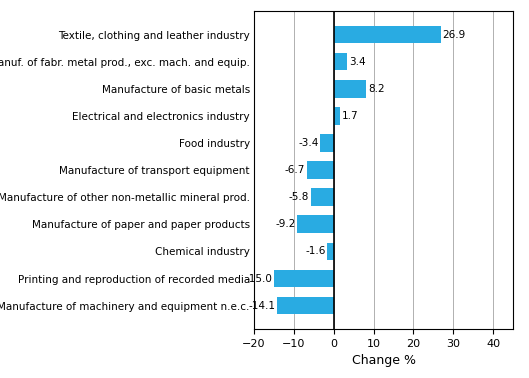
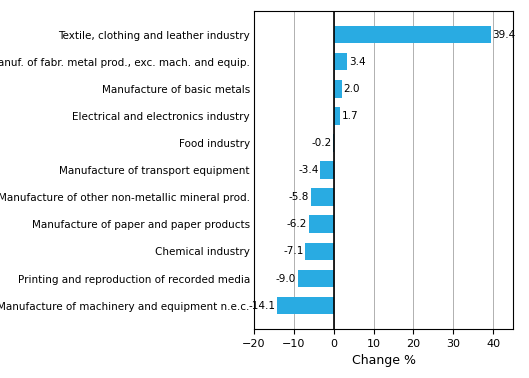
Textile, clothing and leather industry: 26.9 -> 39.4
Manufacture of basic metals: 8.2 -> 2.0
Food industry: -3.4 -> -0.2
Manufacture of transport equipment: -6.7 -> -3.4
Manufacture of paper and paper products: -9.2 -> -6.2
Chemical industry: -1.6 -> -7.1
Printing and reproduction of recorded media: -15.0 -> -9.0
